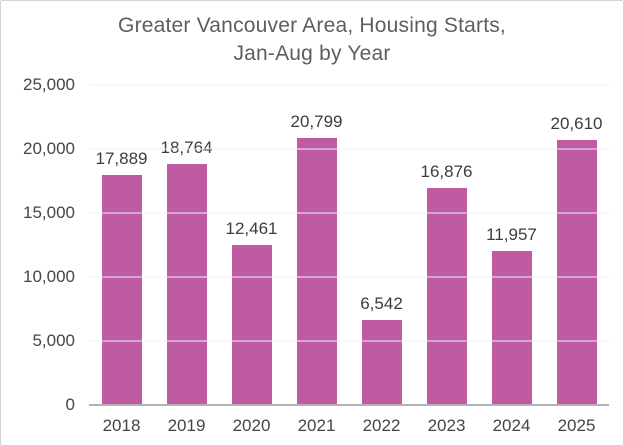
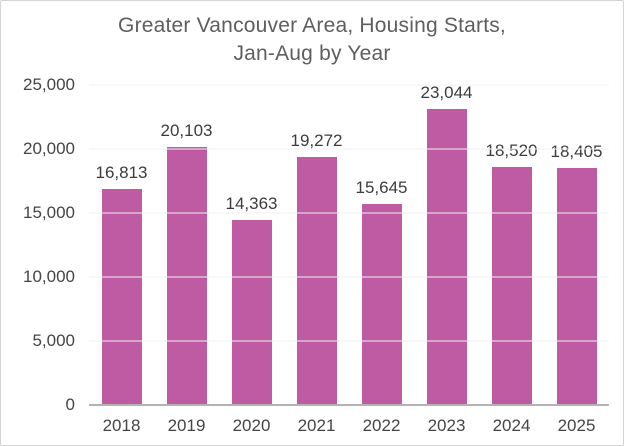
2018: 17,889 -> 16,813
2019: 18,764 -> 20,103
2020: 12,461 -> 14,363
2021: 20,799 -> 19,272
2022: 6,542 -> 15,645
2023: 16,876 -> 23,044
2024: 11,957 -> 18,520
2025: 20,610 -> 18,405
